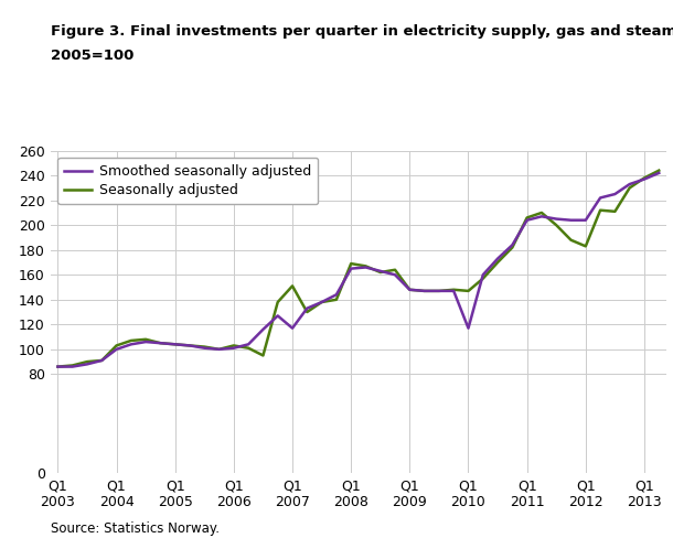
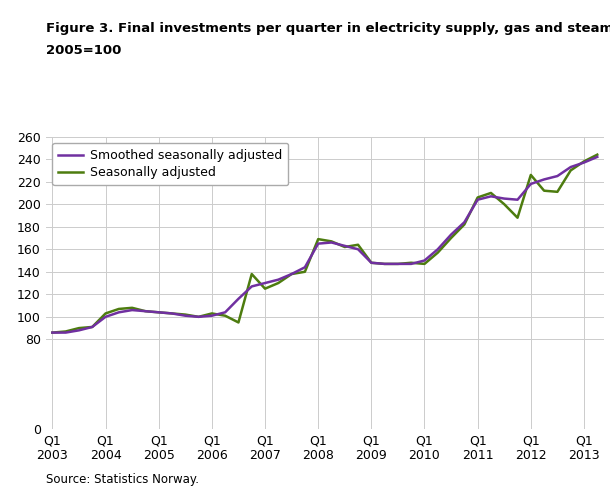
Seasonally adjusted/Q1 2007: 151 -> 125
Smoothed seasonally adjusted/Q1 2007: 117 -> 130
Smoothed seasonally adjusted/Q1 2010: 117 -> 150
Seasonally adjusted/Q1 2012: 183 -> 226
Smoothed seasonally adjusted/Q1 2012: 204 -> 218
